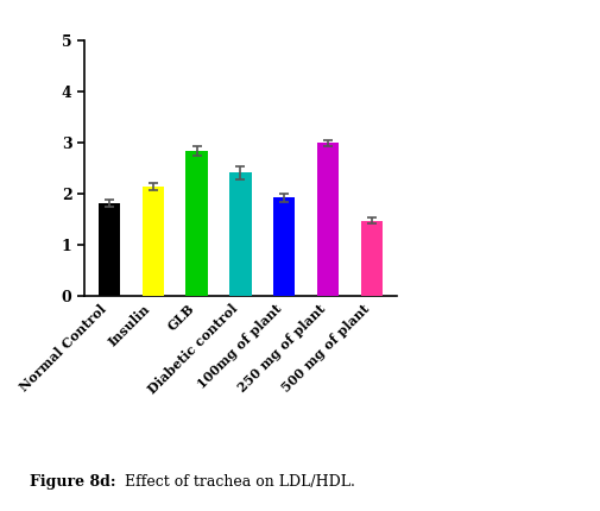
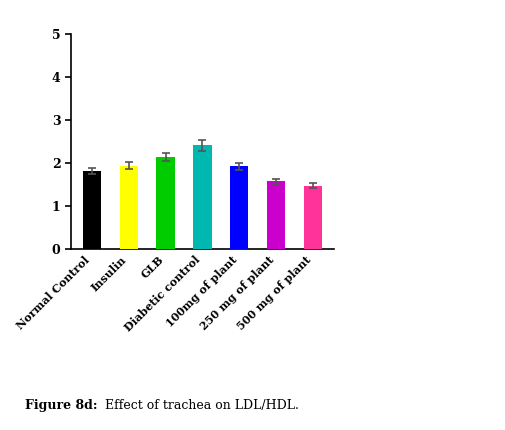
Insulin: 2.15 -> 1.95
GLB: 2.85 -> 2.15
250 mg of plant: 3.00 -> 1.58
